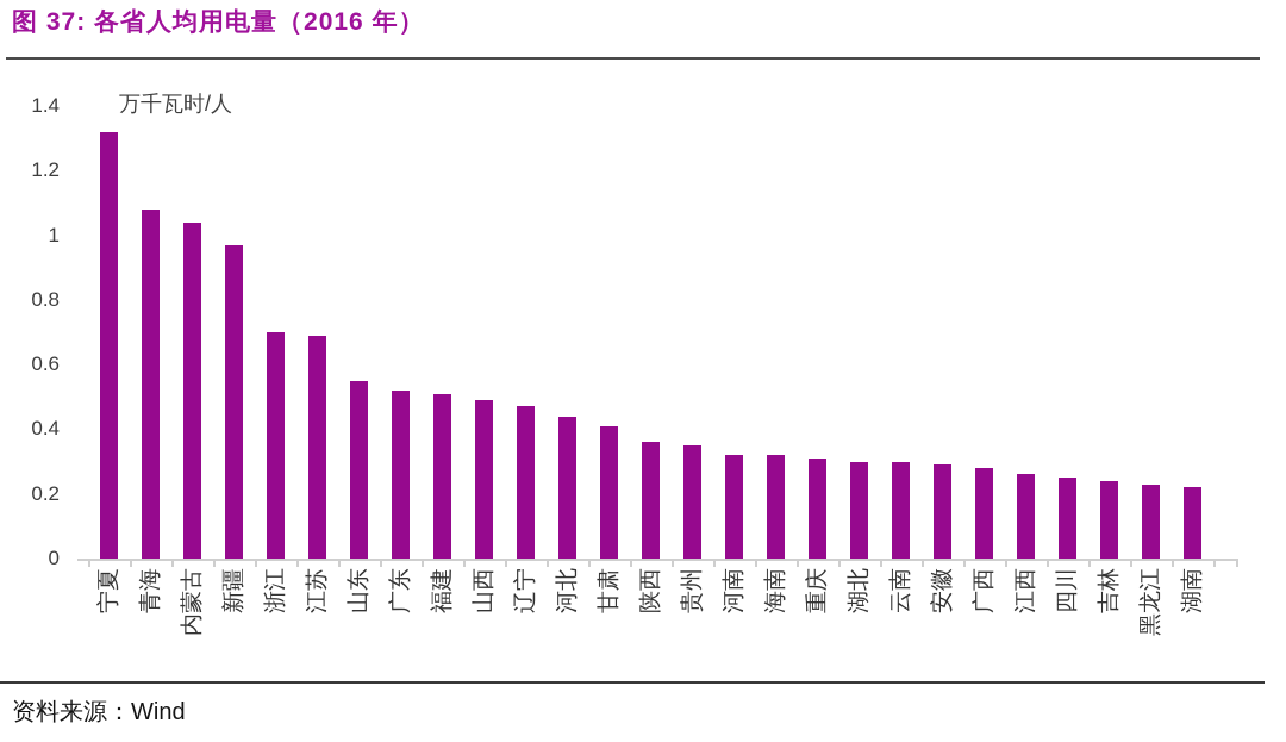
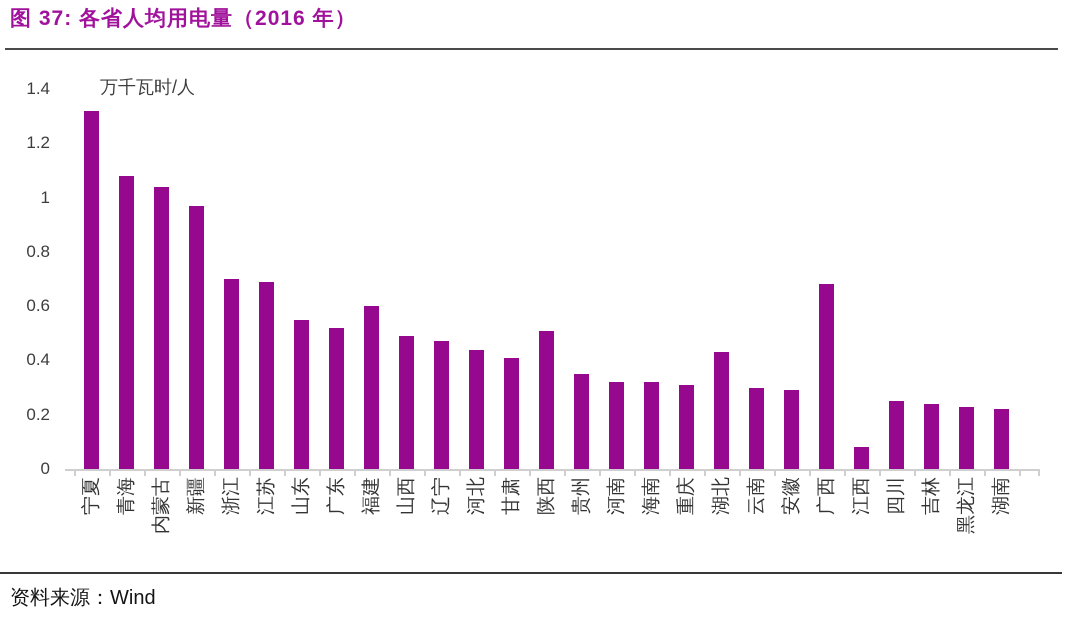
福建: 0.51 -> 0.60
陕西: 0.36 -> 0.51
湖北: 0.30 -> 0.43
广西: 0.28 -> 0.68
江西: 0.26 -> 0.08
